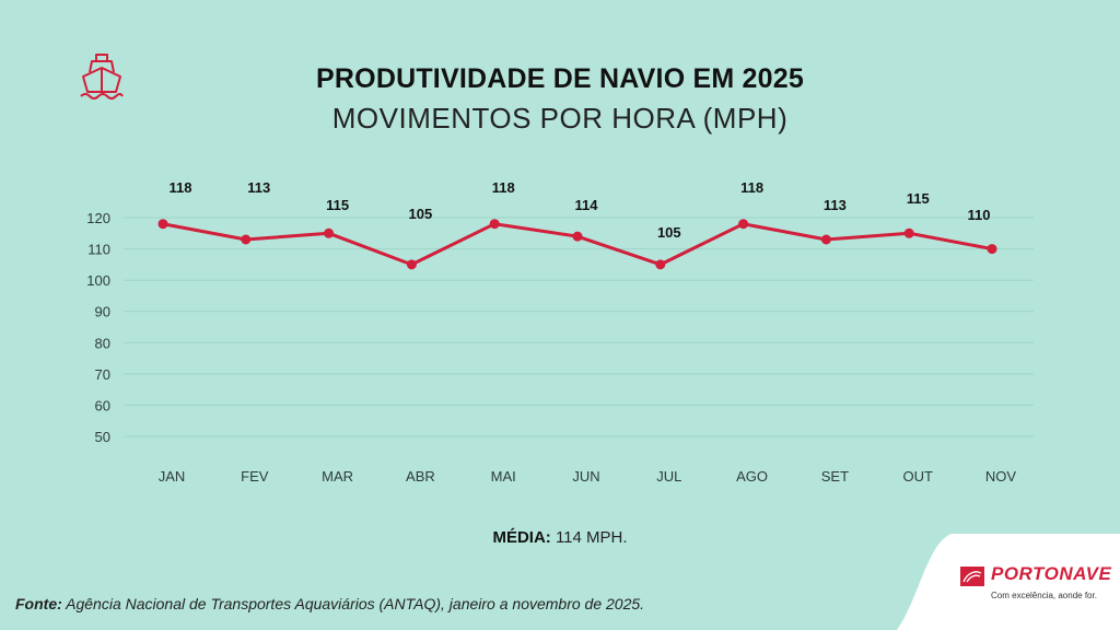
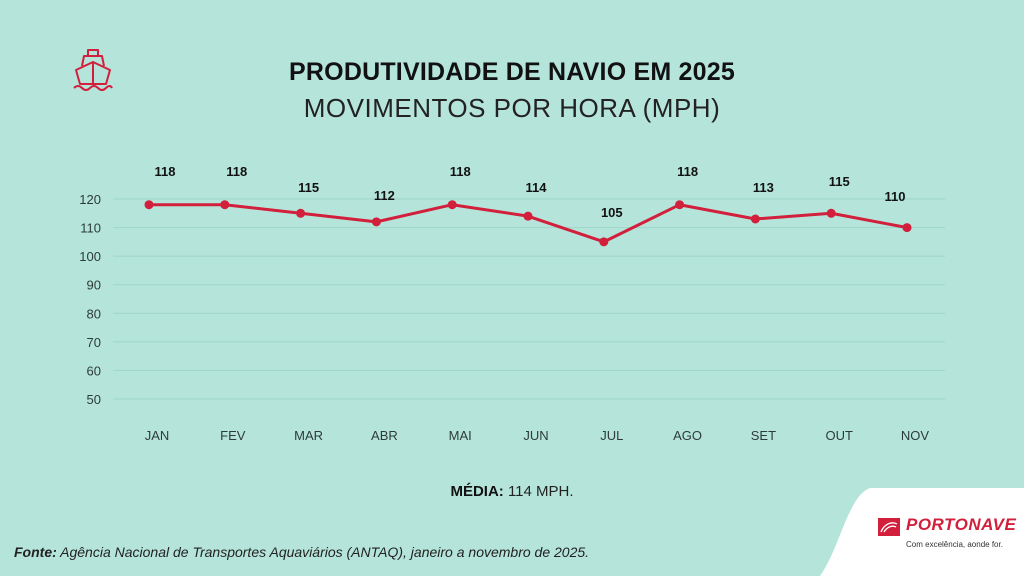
FEV: 113 -> 118
ABR: 105 -> 112
